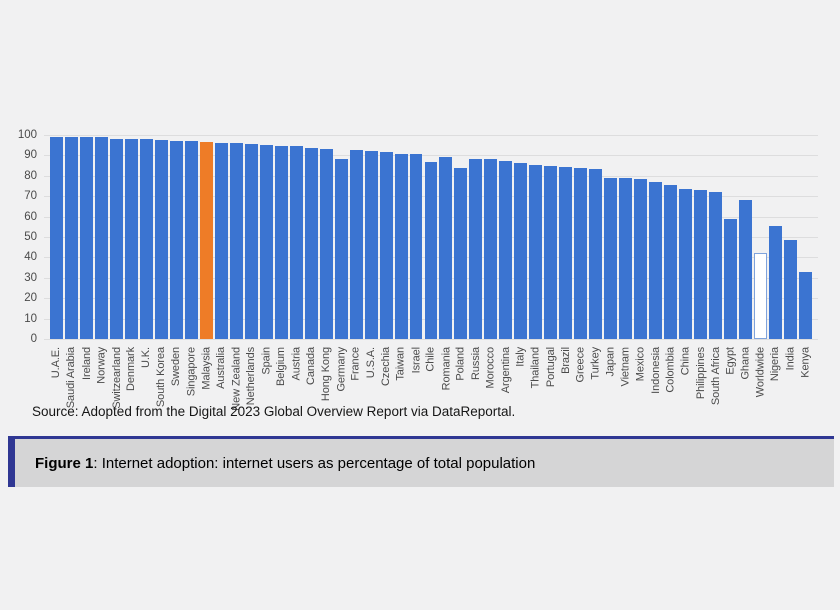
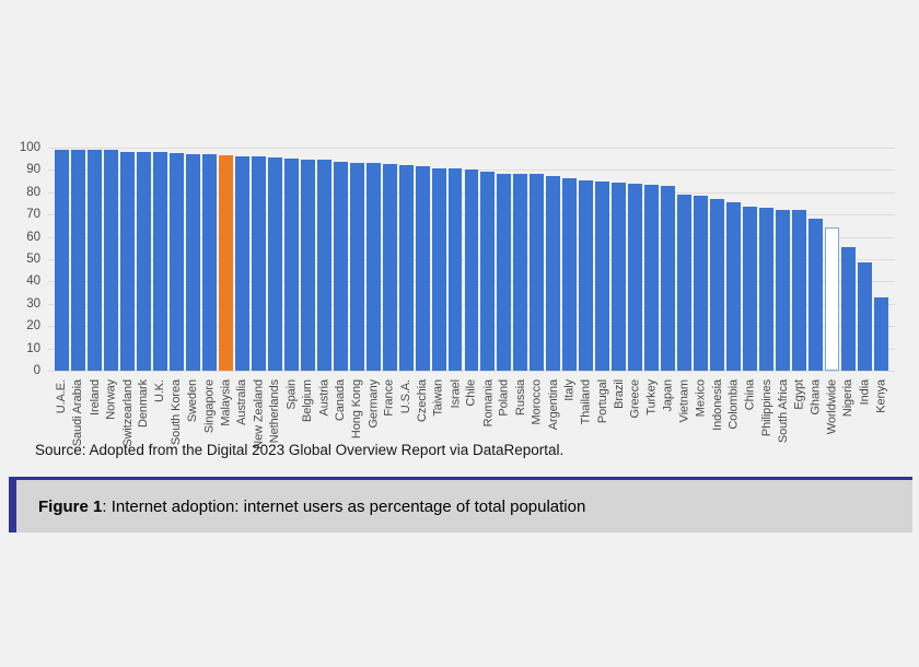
Germany: 88 -> 93
Chile: 87 -> 90
Poland: 84 -> 88
Japan: 79 -> 83
Egypt: 59 -> 72
Worldwide: 42 -> 64
